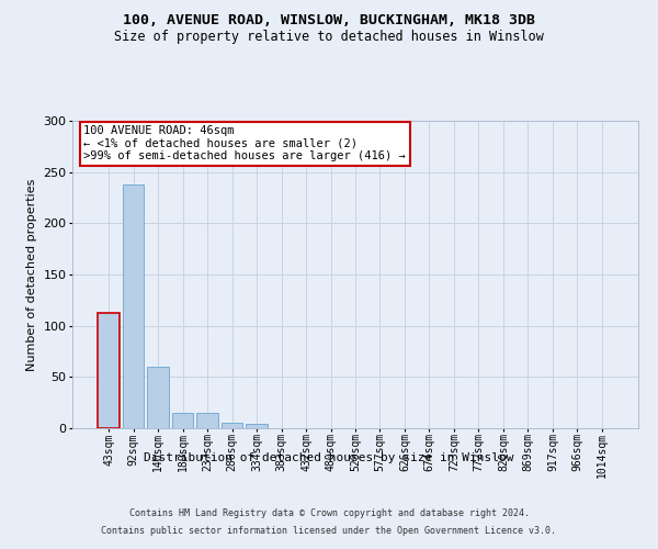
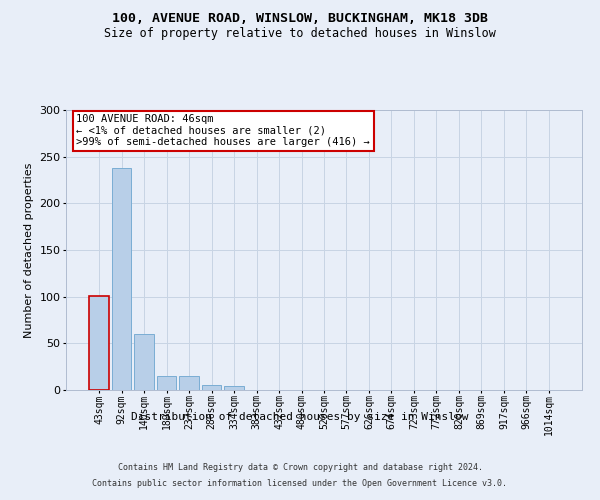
43sqm: 112 -> 101
